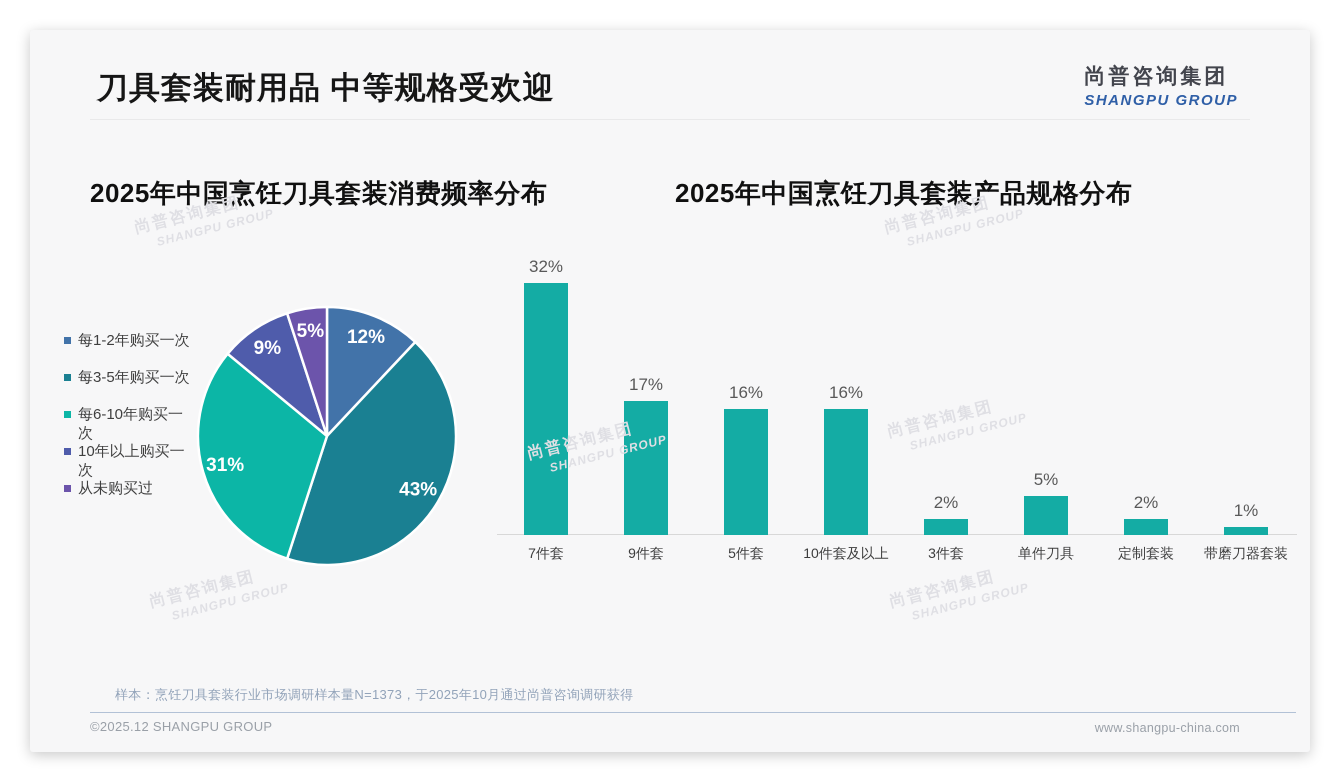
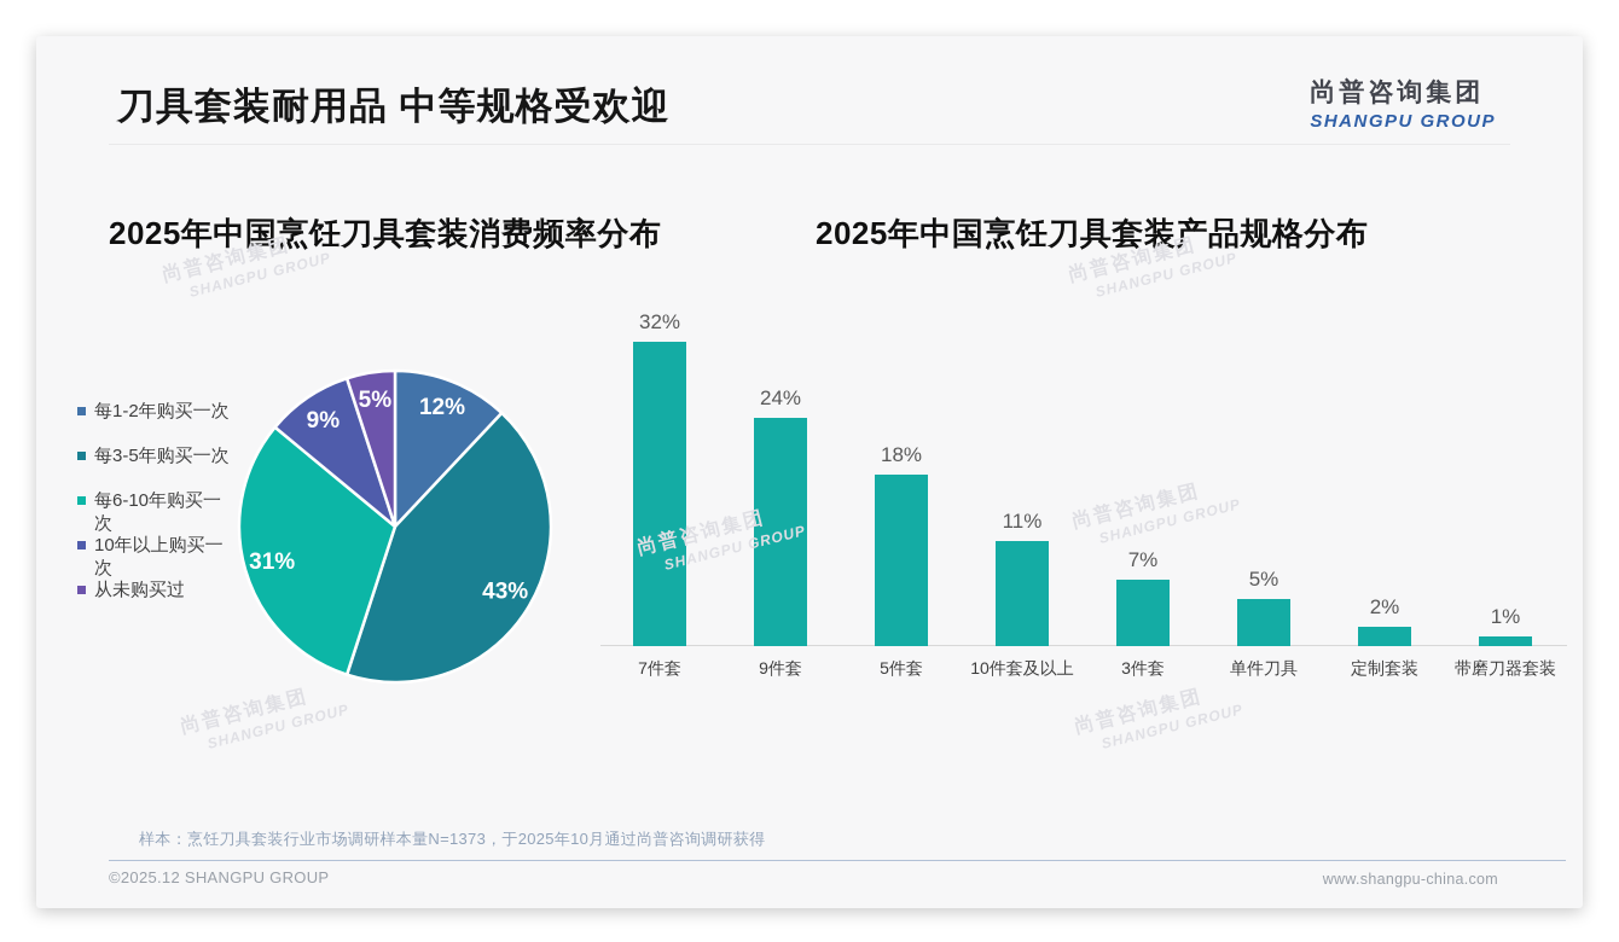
2025年中国烹饪刀具套装产品规格分布/9件套: 17% -> 24%
2025年中国烹饪刀具套装产品规格分布/5件套: 16% -> 18%
2025年中国烹饪刀具套装产品规格分布/10件套及以上: 16% -> 11%
2025年中国烹饪刀具套装产品规格分布/3件套: 2% -> 7%
